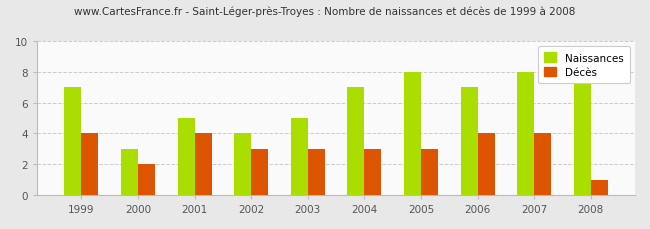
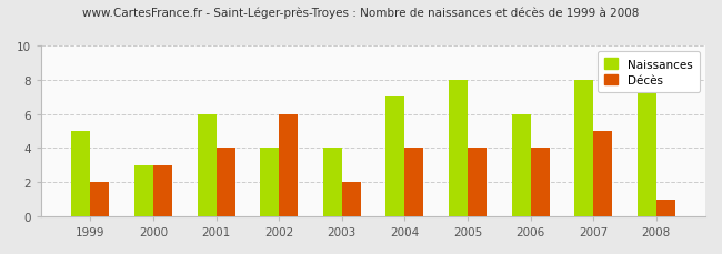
Naissances/1999: 7 -> 5
Décès/1999: 4 -> 2
Décès/2000: 2 -> 3
Naissances/2001: 5 -> 6
Décès/2002: 3 -> 6
Naissances/2003: 5 -> 4
Décès/2003: 3 -> 2
Décès/2004: 3 -> 4
Décès/2005: 3 -> 4
Naissances/2006: 7 -> 6
Décès/2007: 4 -> 5
